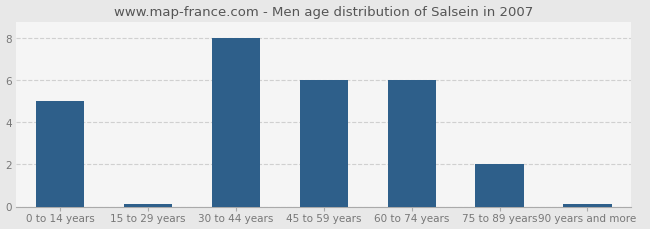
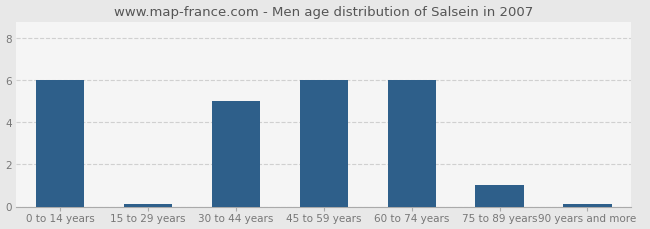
0 to 14 years: 5.0 -> 6.0
30 to 44 years: 8.0 -> 5.0
75 to 89 years: 2.0 -> 1.0
